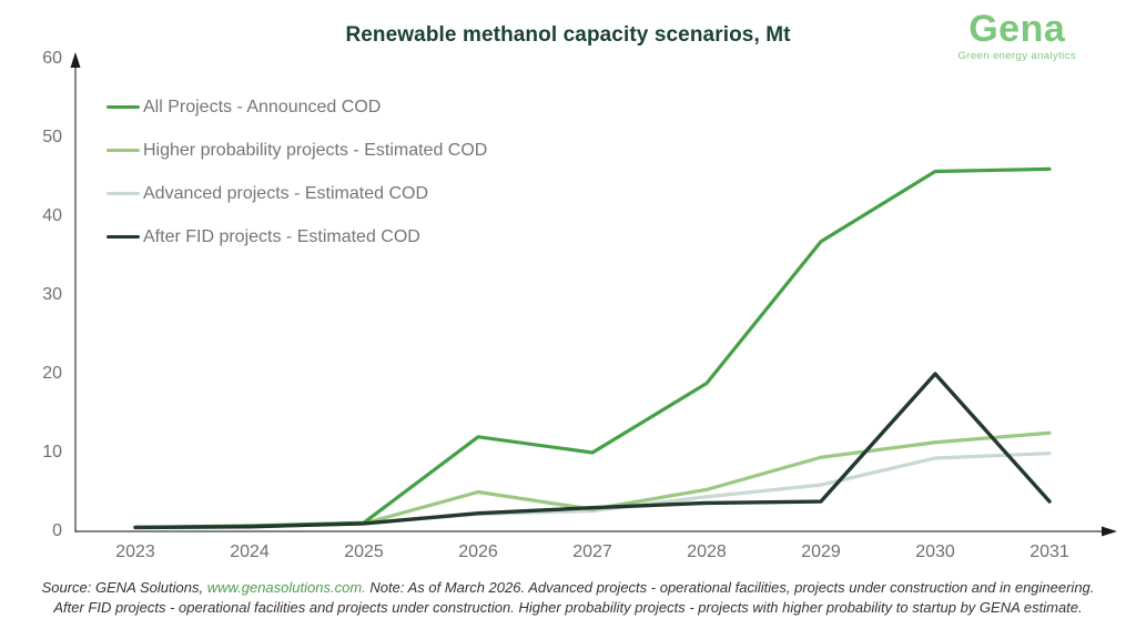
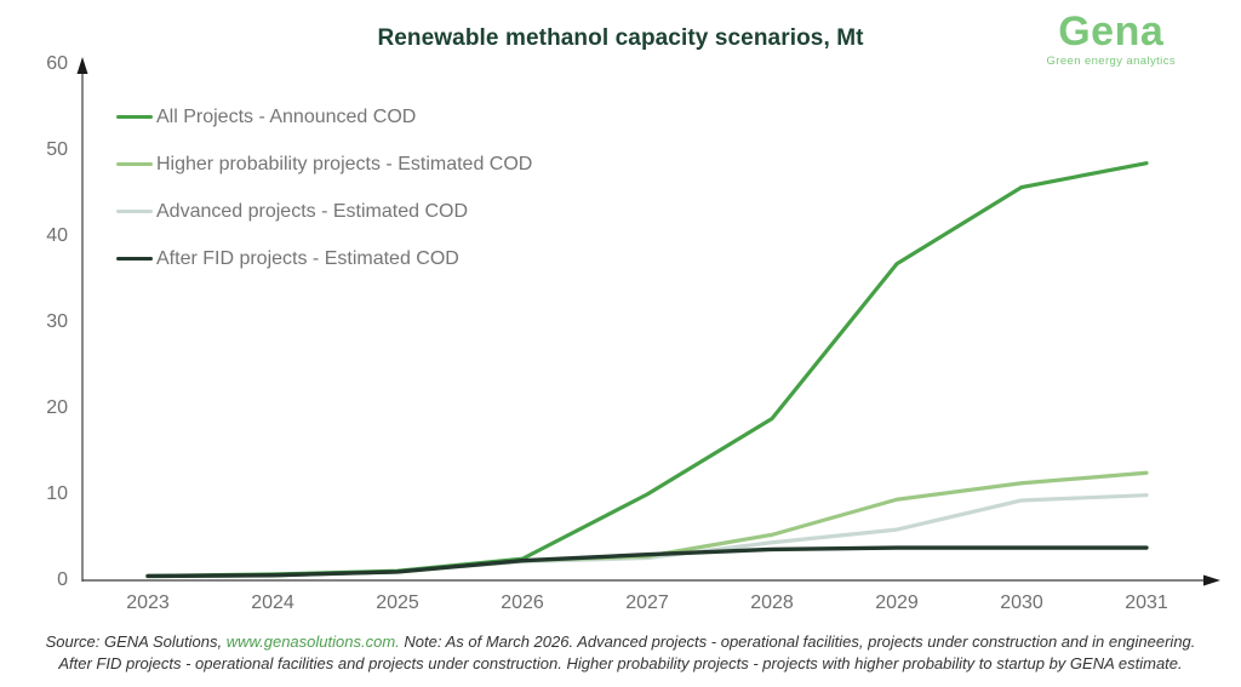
All Projects - Announced COD/2026: 12 -> 2
Higher probability projects - Estimated COD/2026: 5 -> 2
After FID projects - Estimated COD/2030: 20 -> 4
All Projects - Announced COD/2031: 46 -> 48
